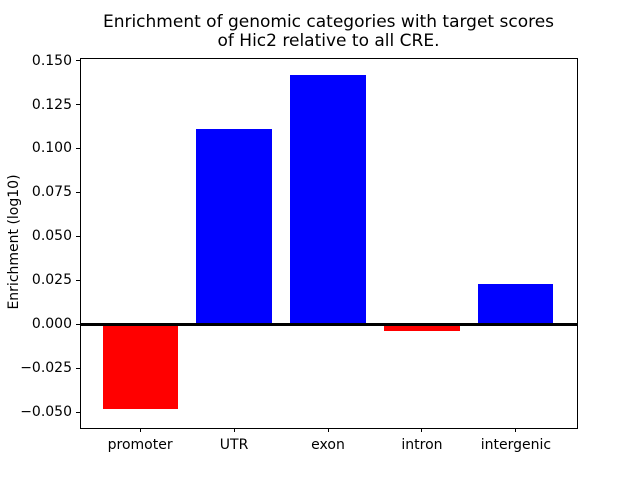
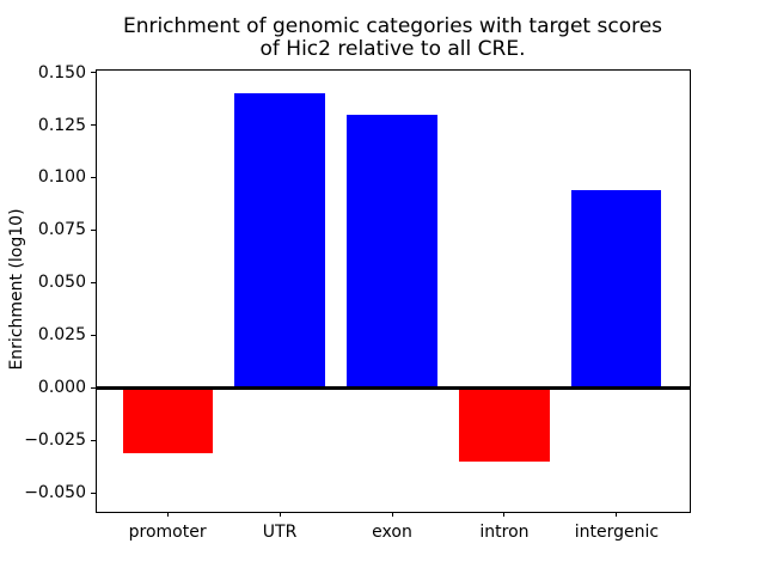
promoter: -0.048 -> -0.031
UTR: 0.111 -> 0.140
exon: 0.142 -> 0.130
intron: -0.004 -> -0.035
intergenic: 0.023 -> 0.094
